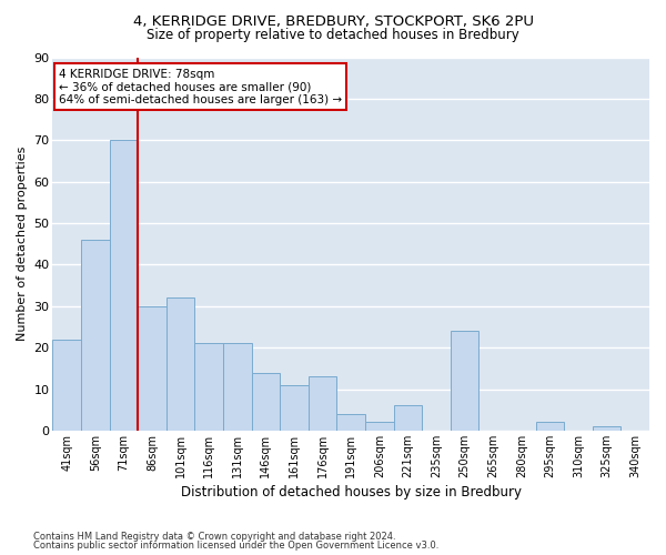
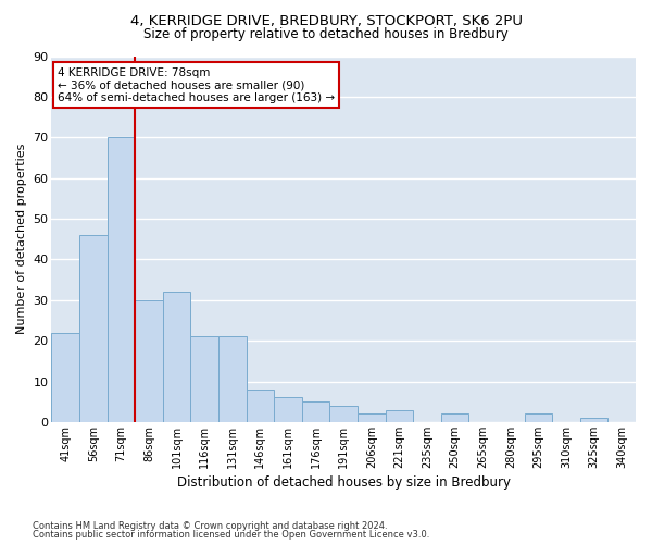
146sqm: 14 -> 8
161sqm: 11 -> 6
176sqm: 13 -> 5
221sqm: 6 -> 3
250sqm: 24 -> 2
